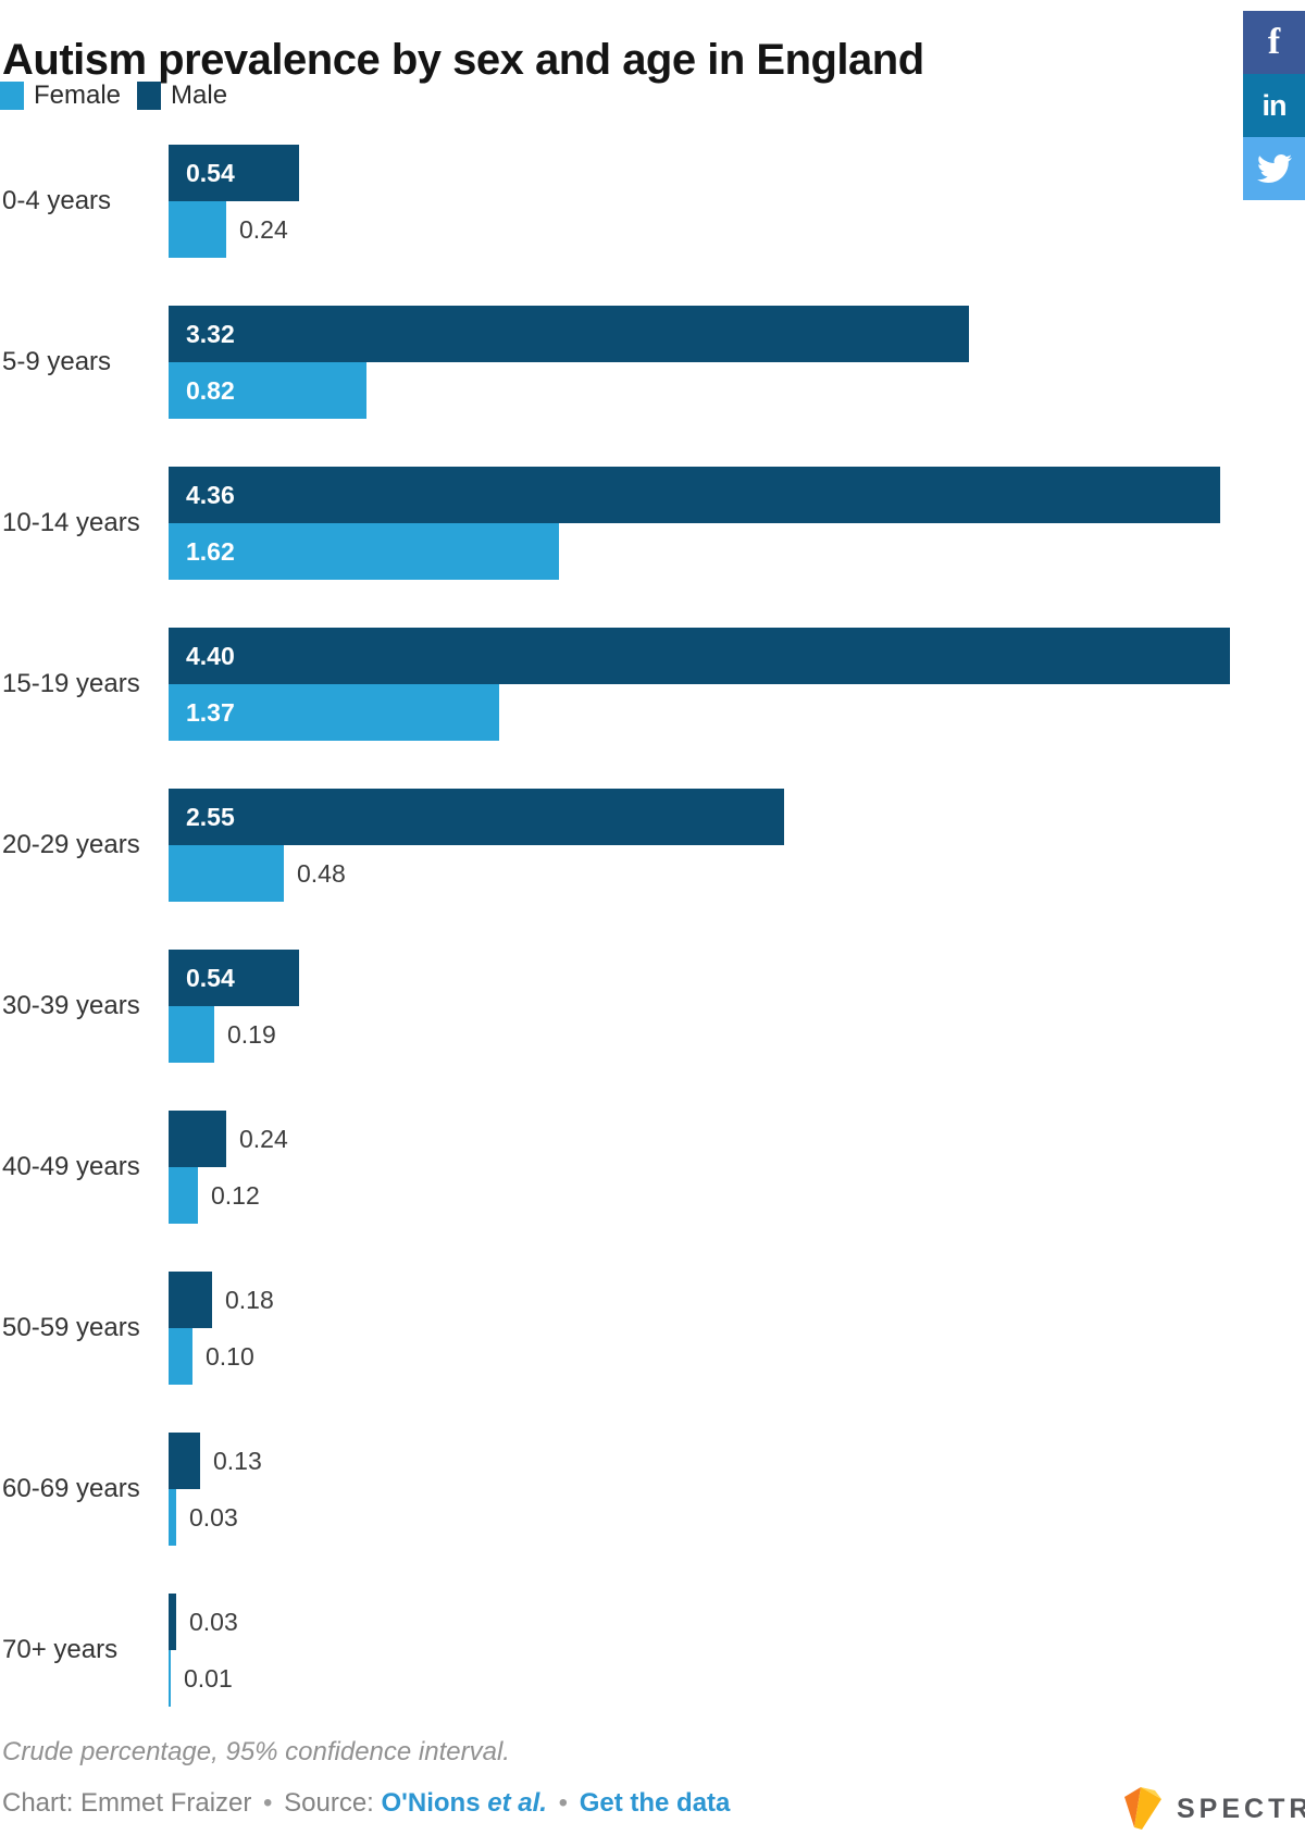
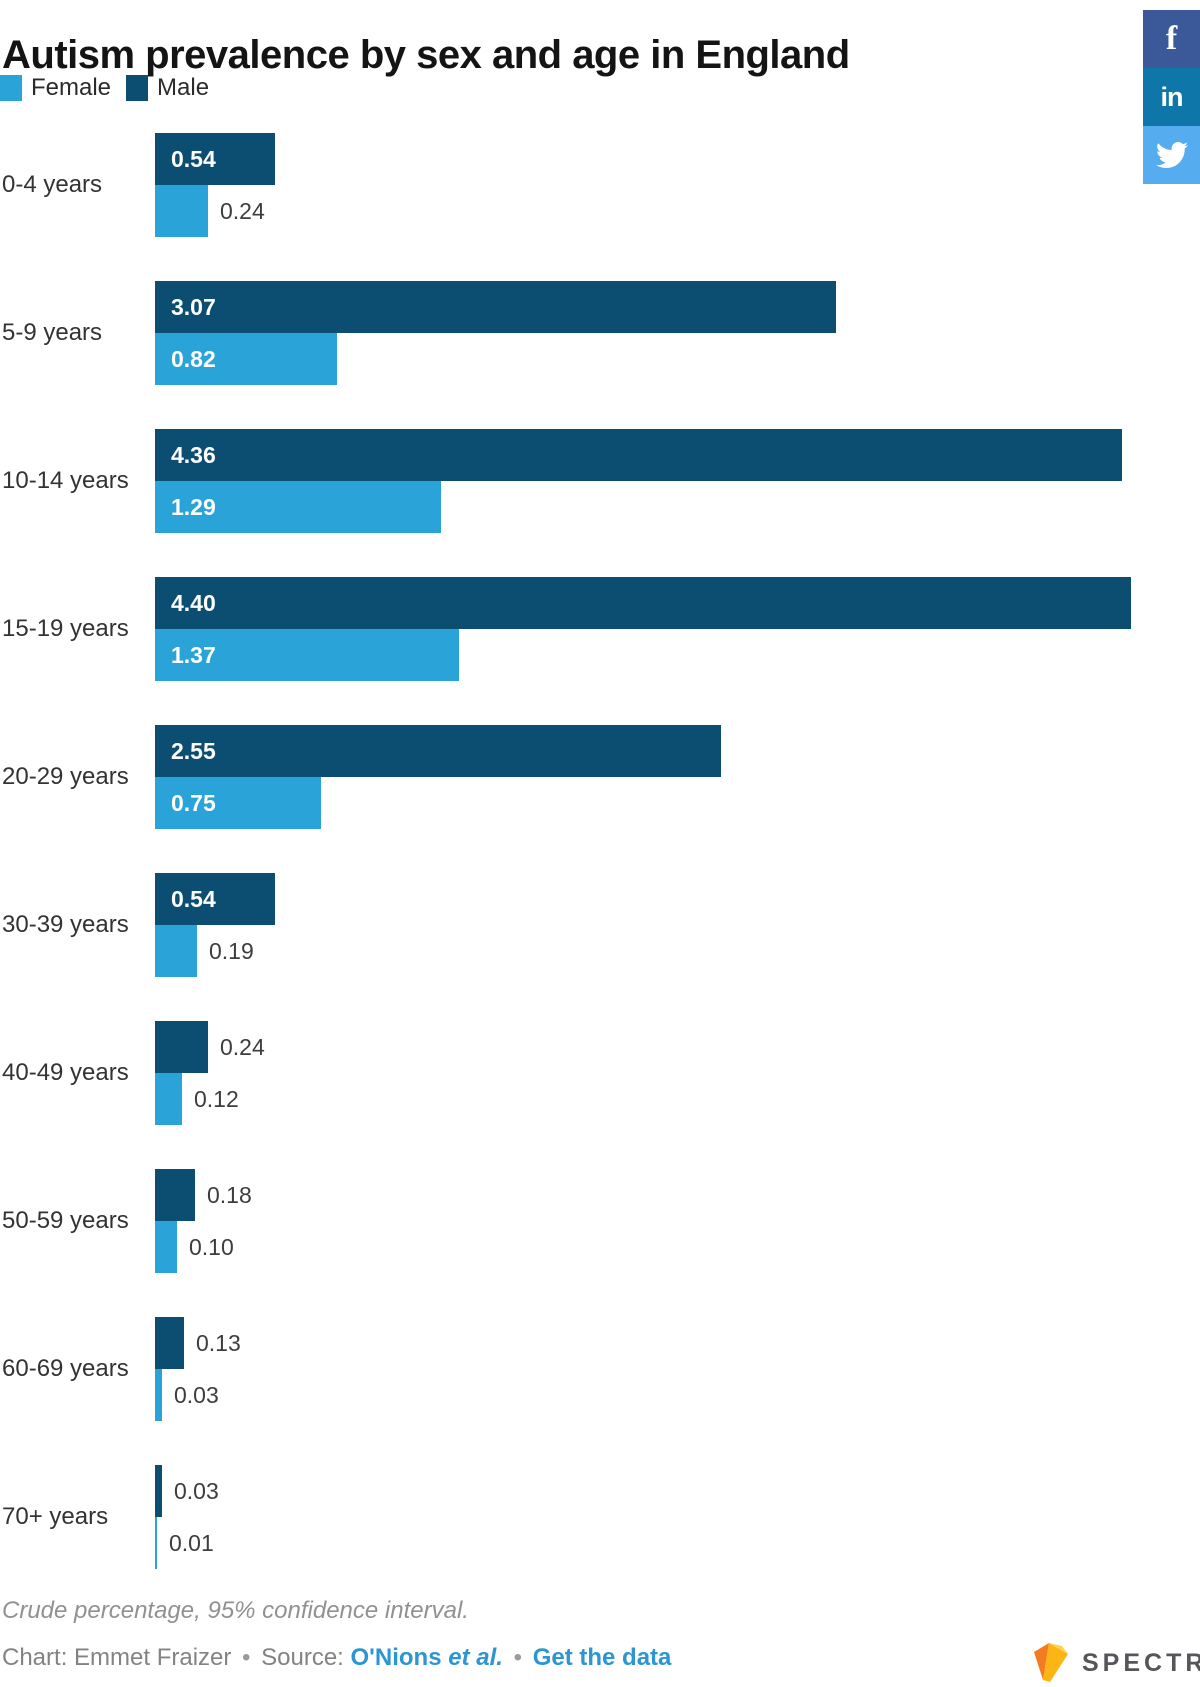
Male/5-9 years: 3.32 -> 3.07
Female/10-14 years: 1.62 -> 1.29
Female/20-29 years: 0.48 -> 0.75
